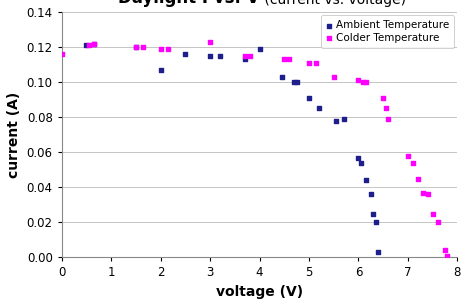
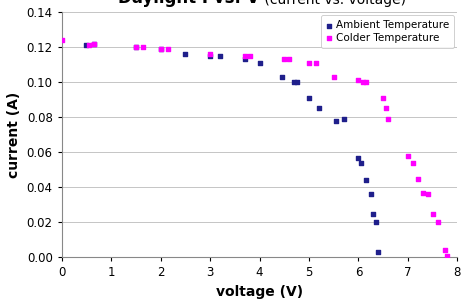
Colder Temperature/0: 0.116 -> 0.124
Ambient Temperature/2: 0.107 -> 0.119
Colder Temperature/3: 0.123 -> 0.116
Ambient Temperature/4: 0.119 -> 0.111
